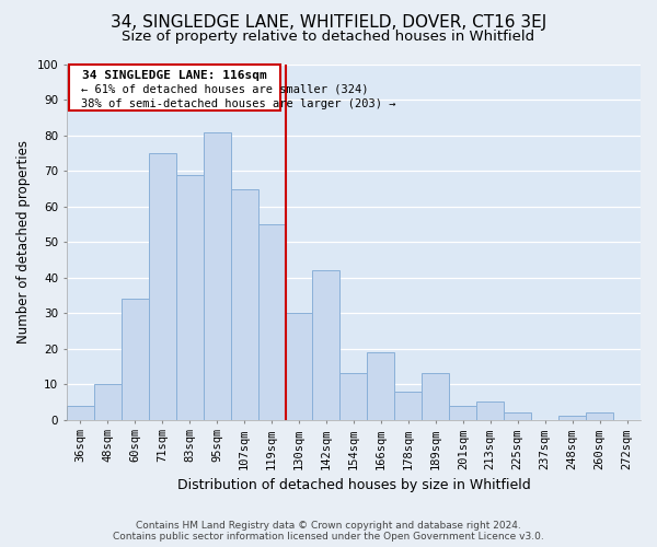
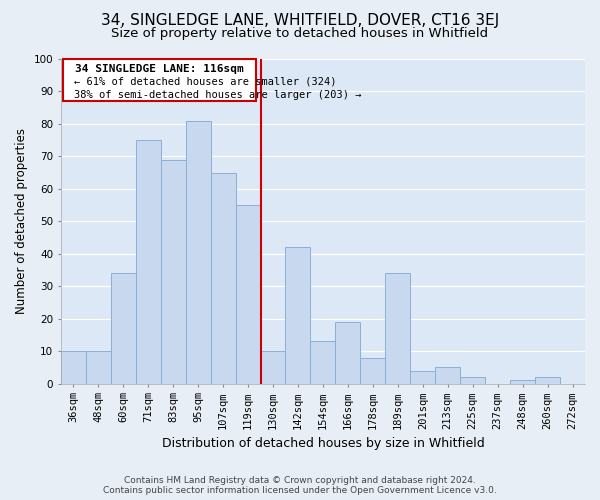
36sqm: 4 -> 10
130sqm: 30 -> 10
189sqm: 13 -> 34
